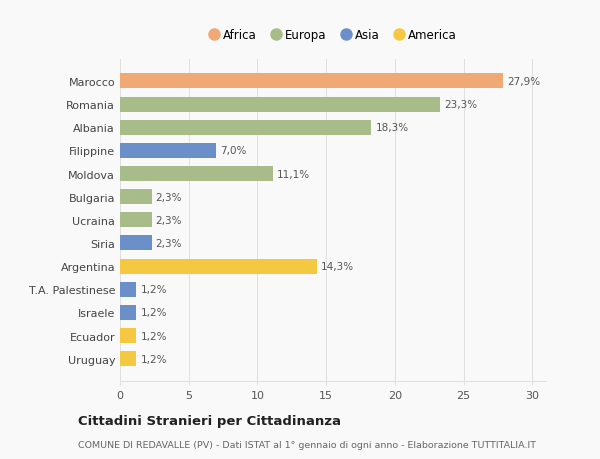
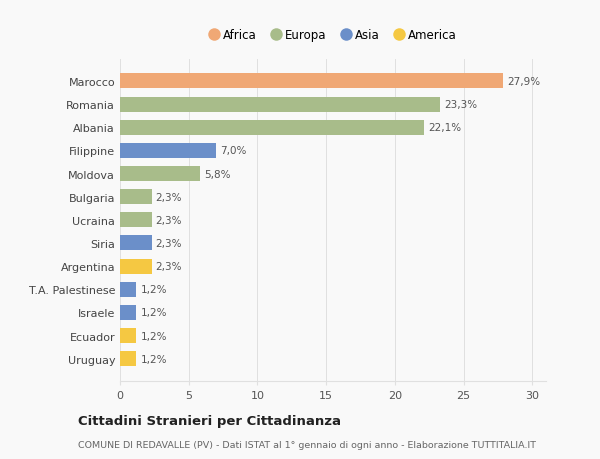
Albania: 18,3% -> 22,1%
Moldova: 11,1% -> 5,8%
Argentina: 14,3% -> 2,3%
